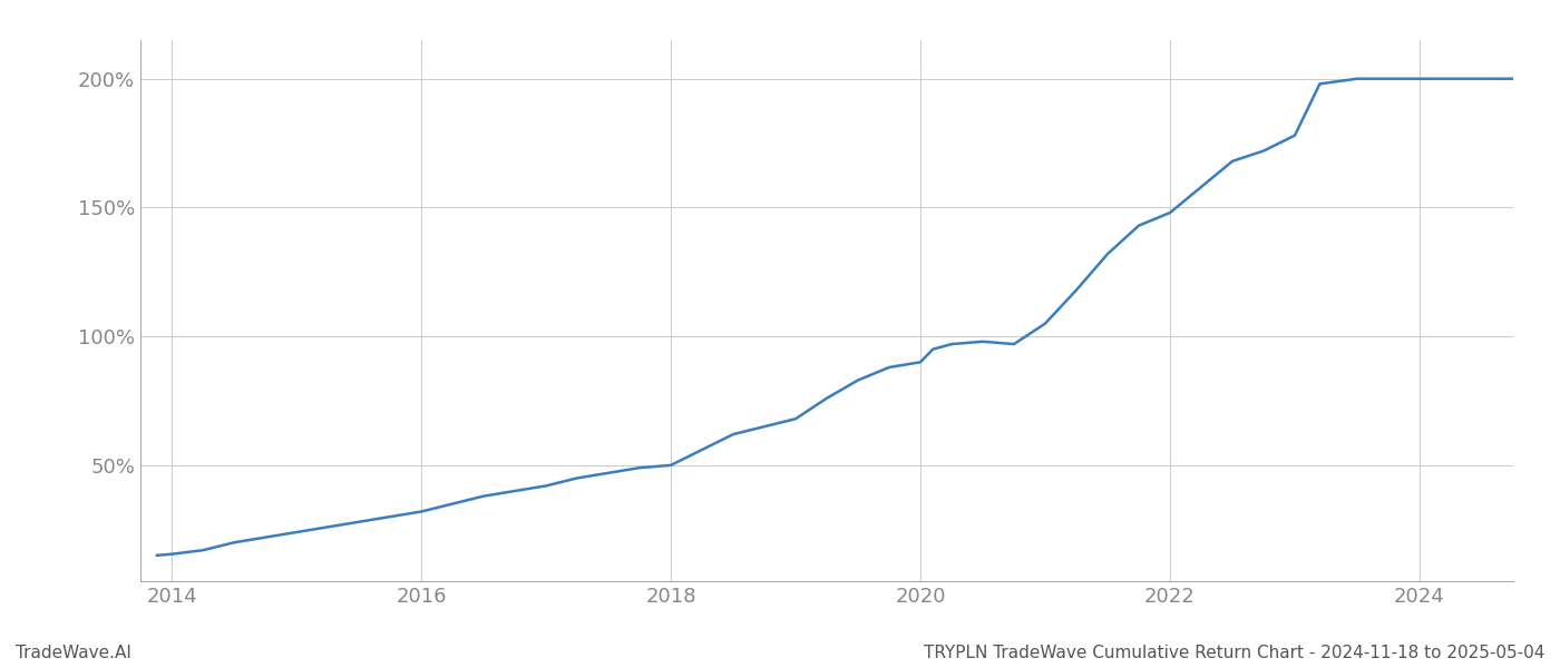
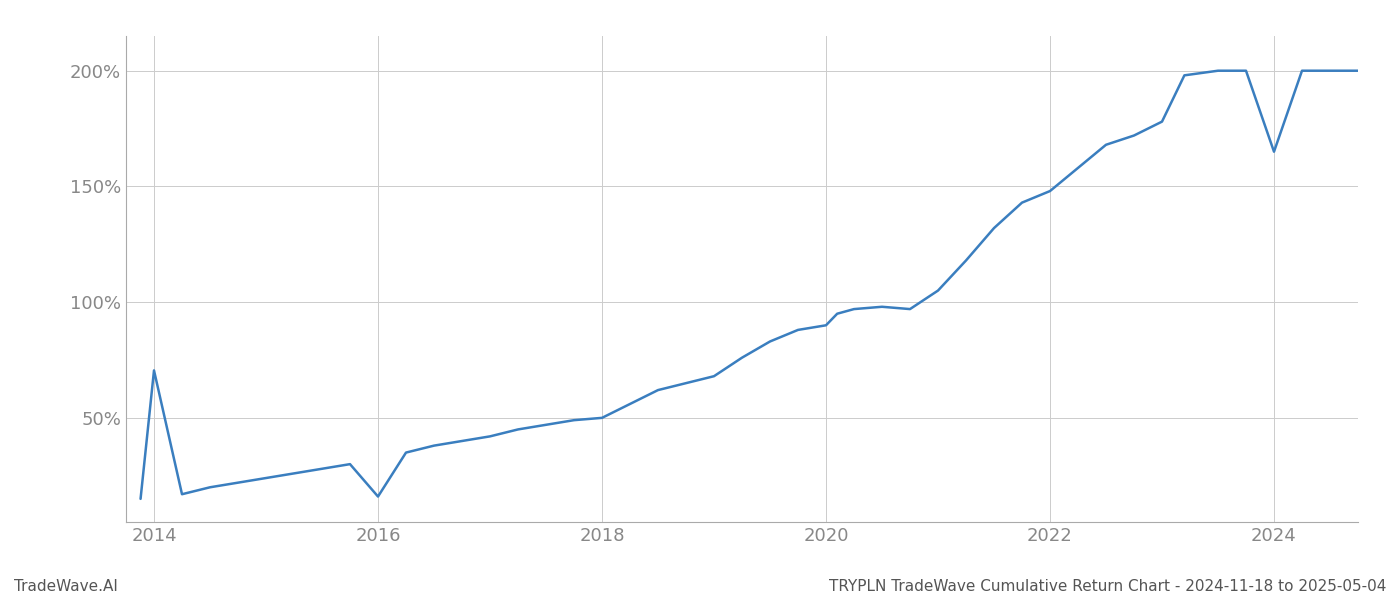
2014: 15.5% -> 70.5%
2016: 32.0% -> 16.0%
2024: 200.0% -> 165.0%
